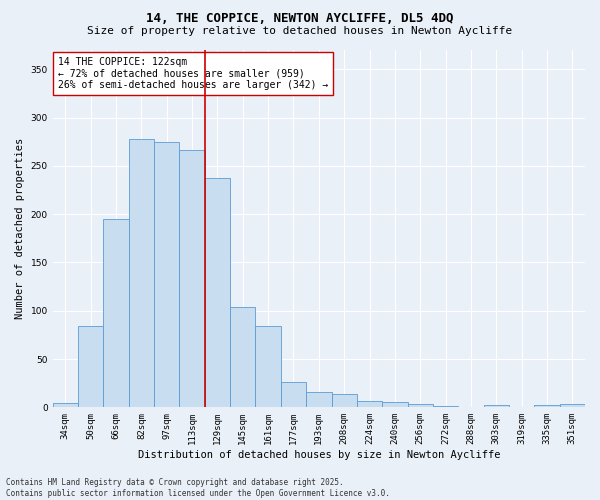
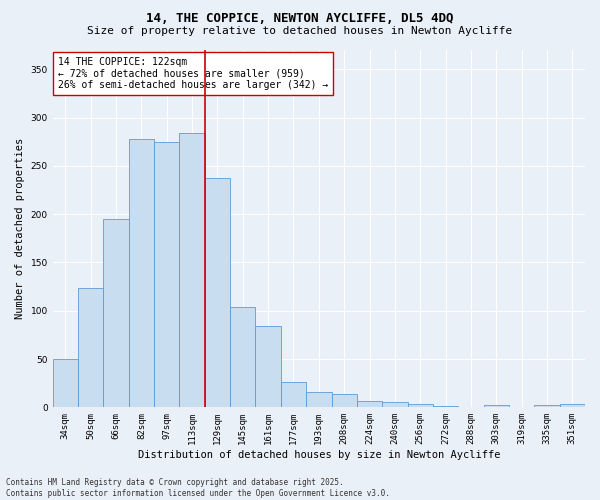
34sqm: 5 -> 50
50sqm: 84 -> 124
113sqm: 266 -> 284
